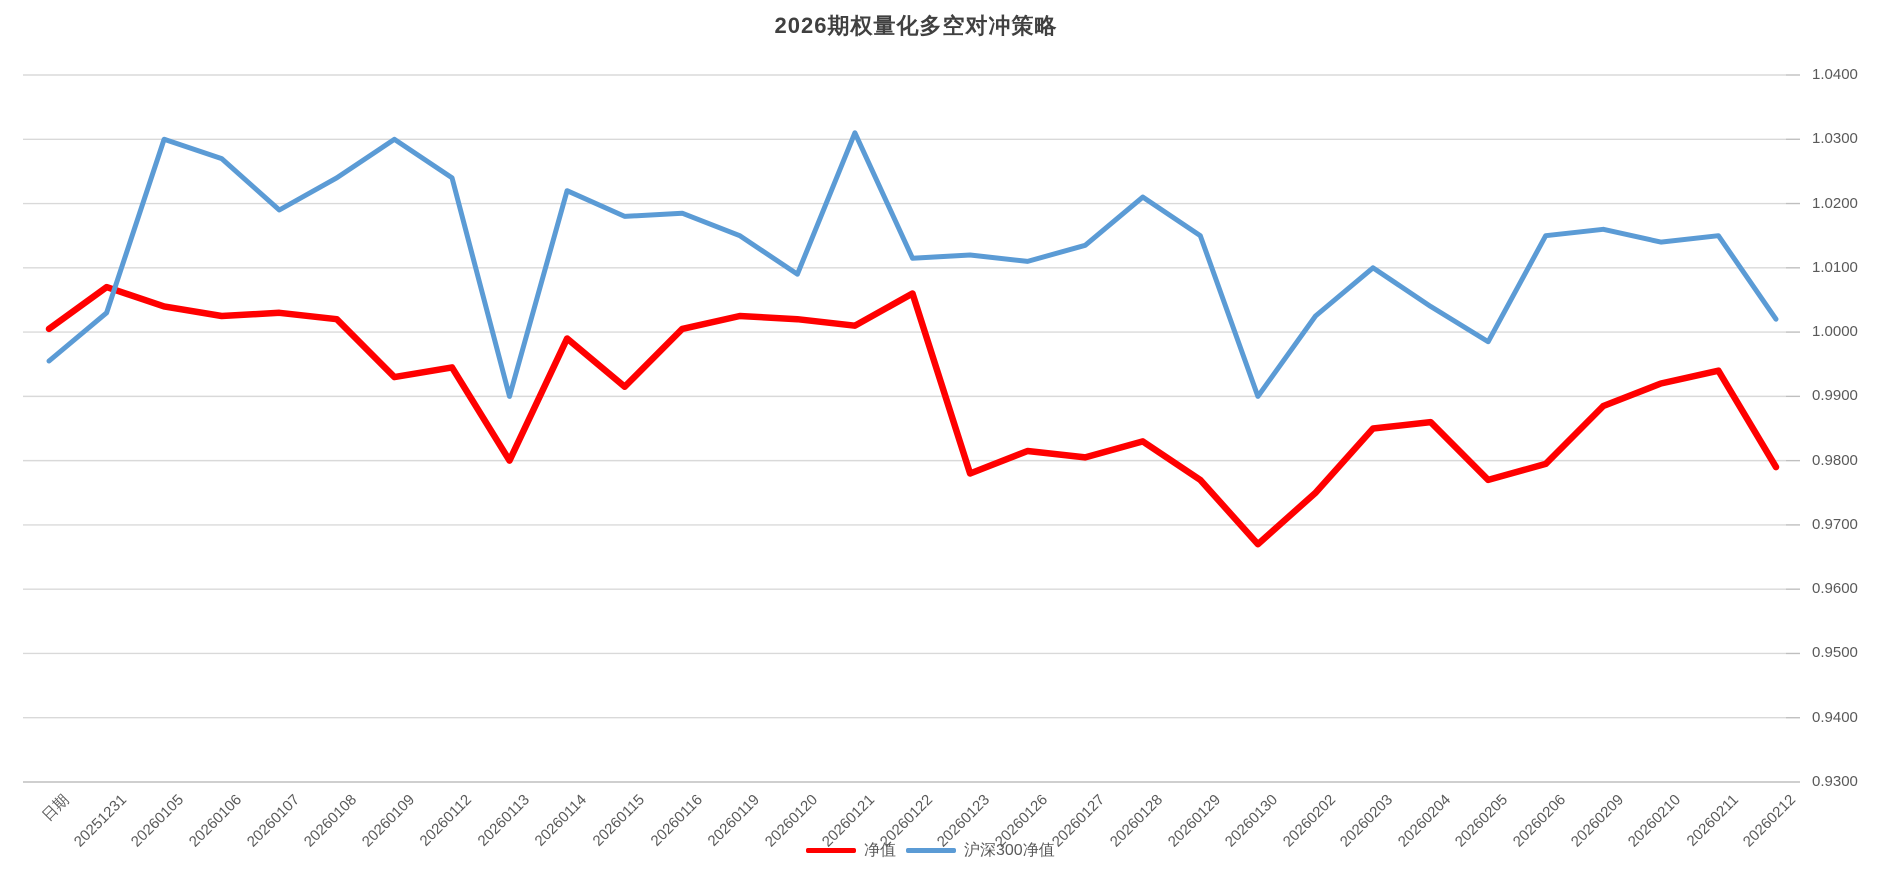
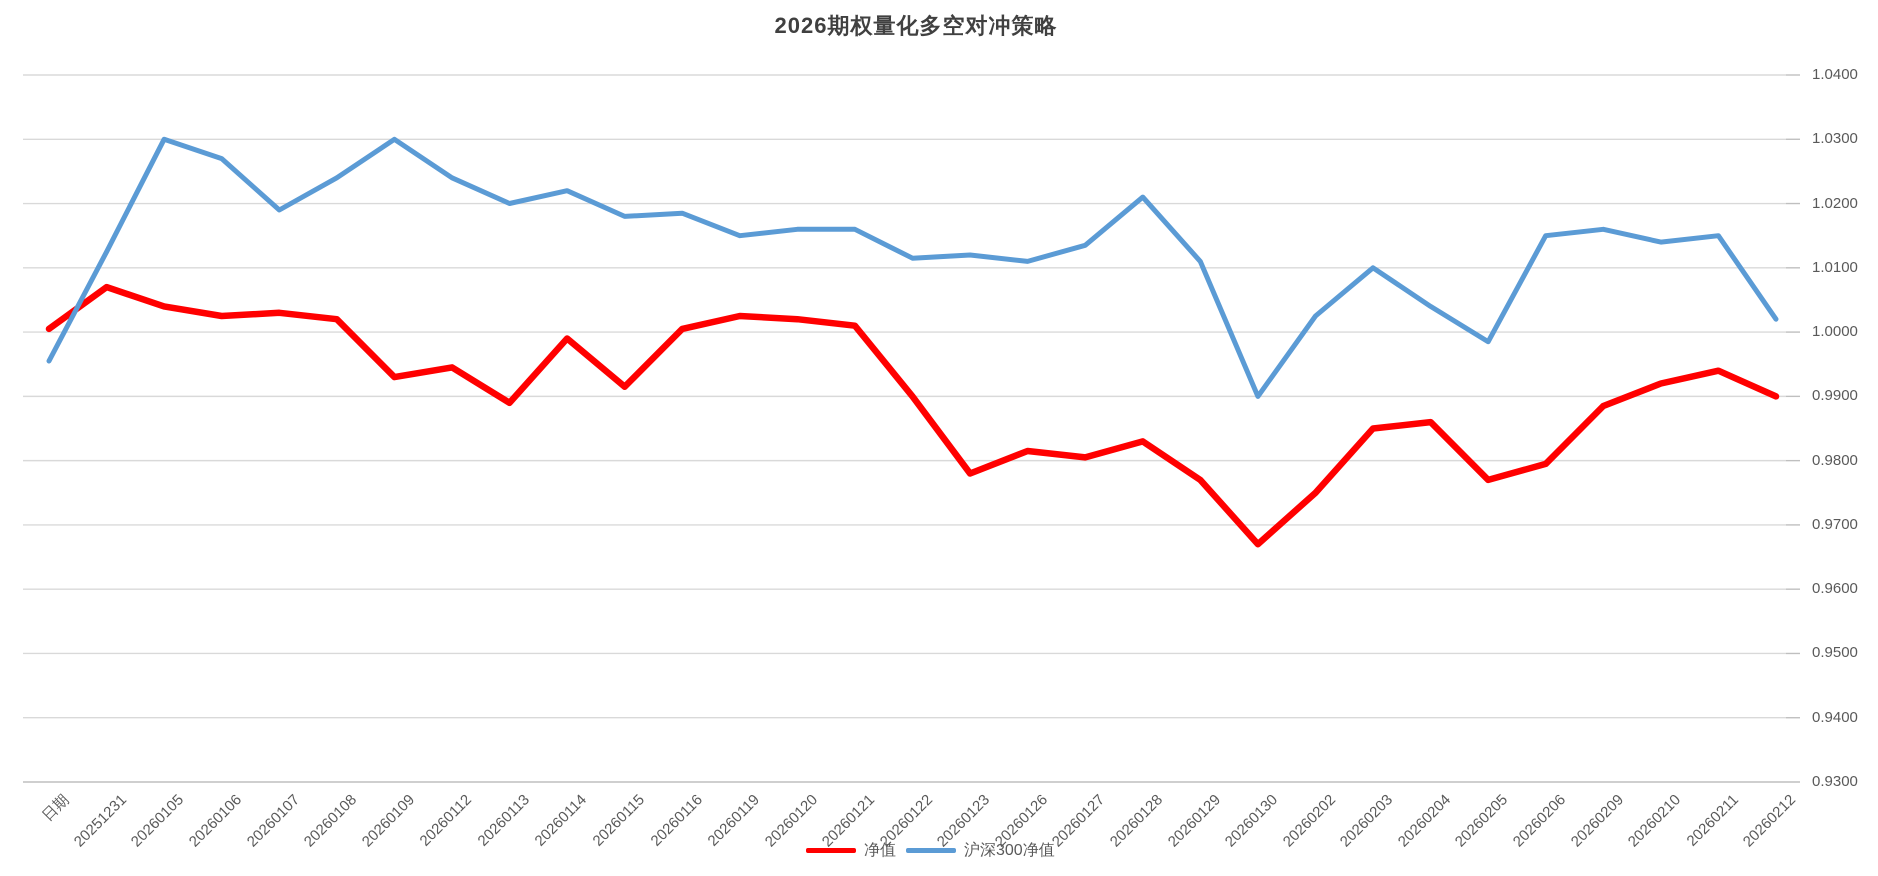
沪深300净值/20251231: 1.003 -> 1.012
净值/20260113: 0.980 -> 0.989
沪深300净值/20260113: 0.990 -> 1.020
沪深300净值/20260120: 1.009 -> 1.016
沪深300净值/20260121: 1.031 -> 1.016
净值/20260122: 1.006 -> 0.990
沪深300净值/20260129: 1.015 -> 1.011
净值/20260212: 0.979 -> 0.990
